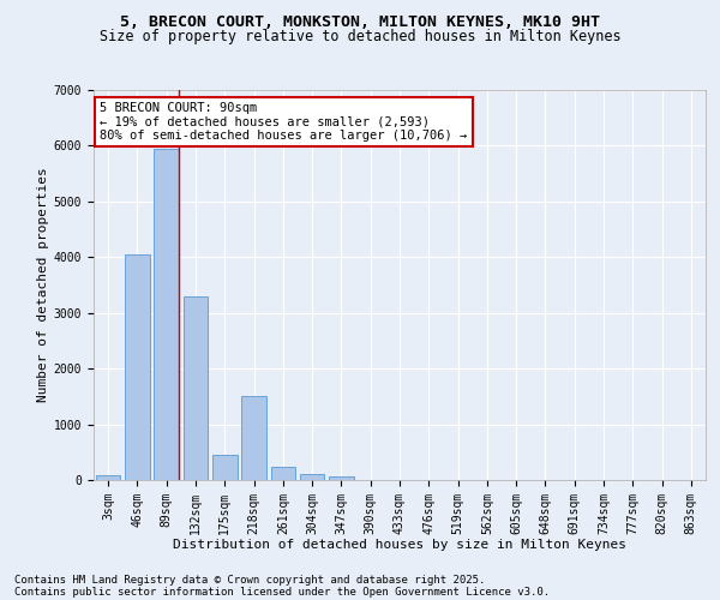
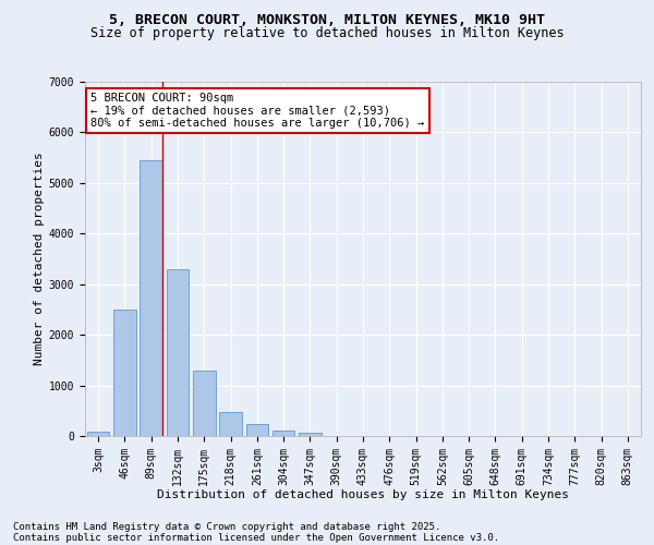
46sqm: 4050 -> 2500
89sqm: 5950 -> 5450
175sqm: 450 -> 1300
218sqm: 1500 -> 480
